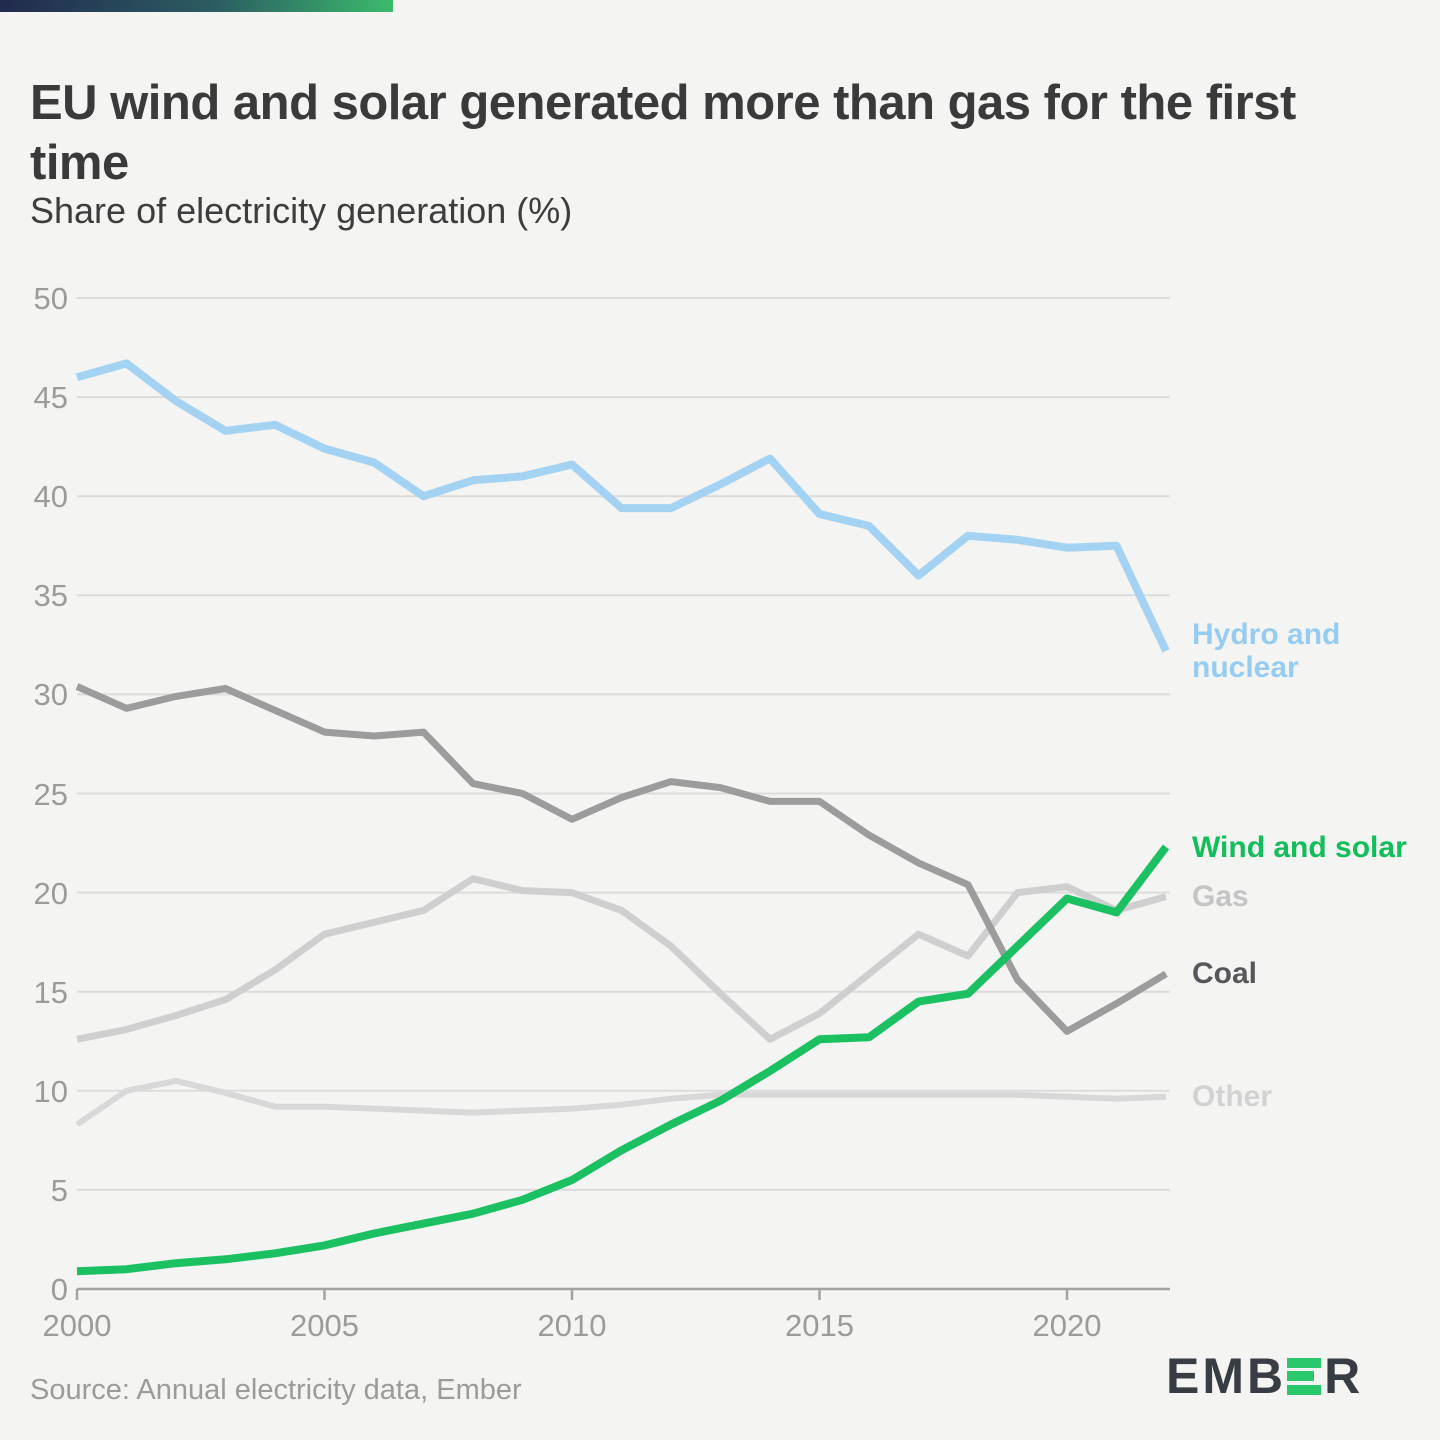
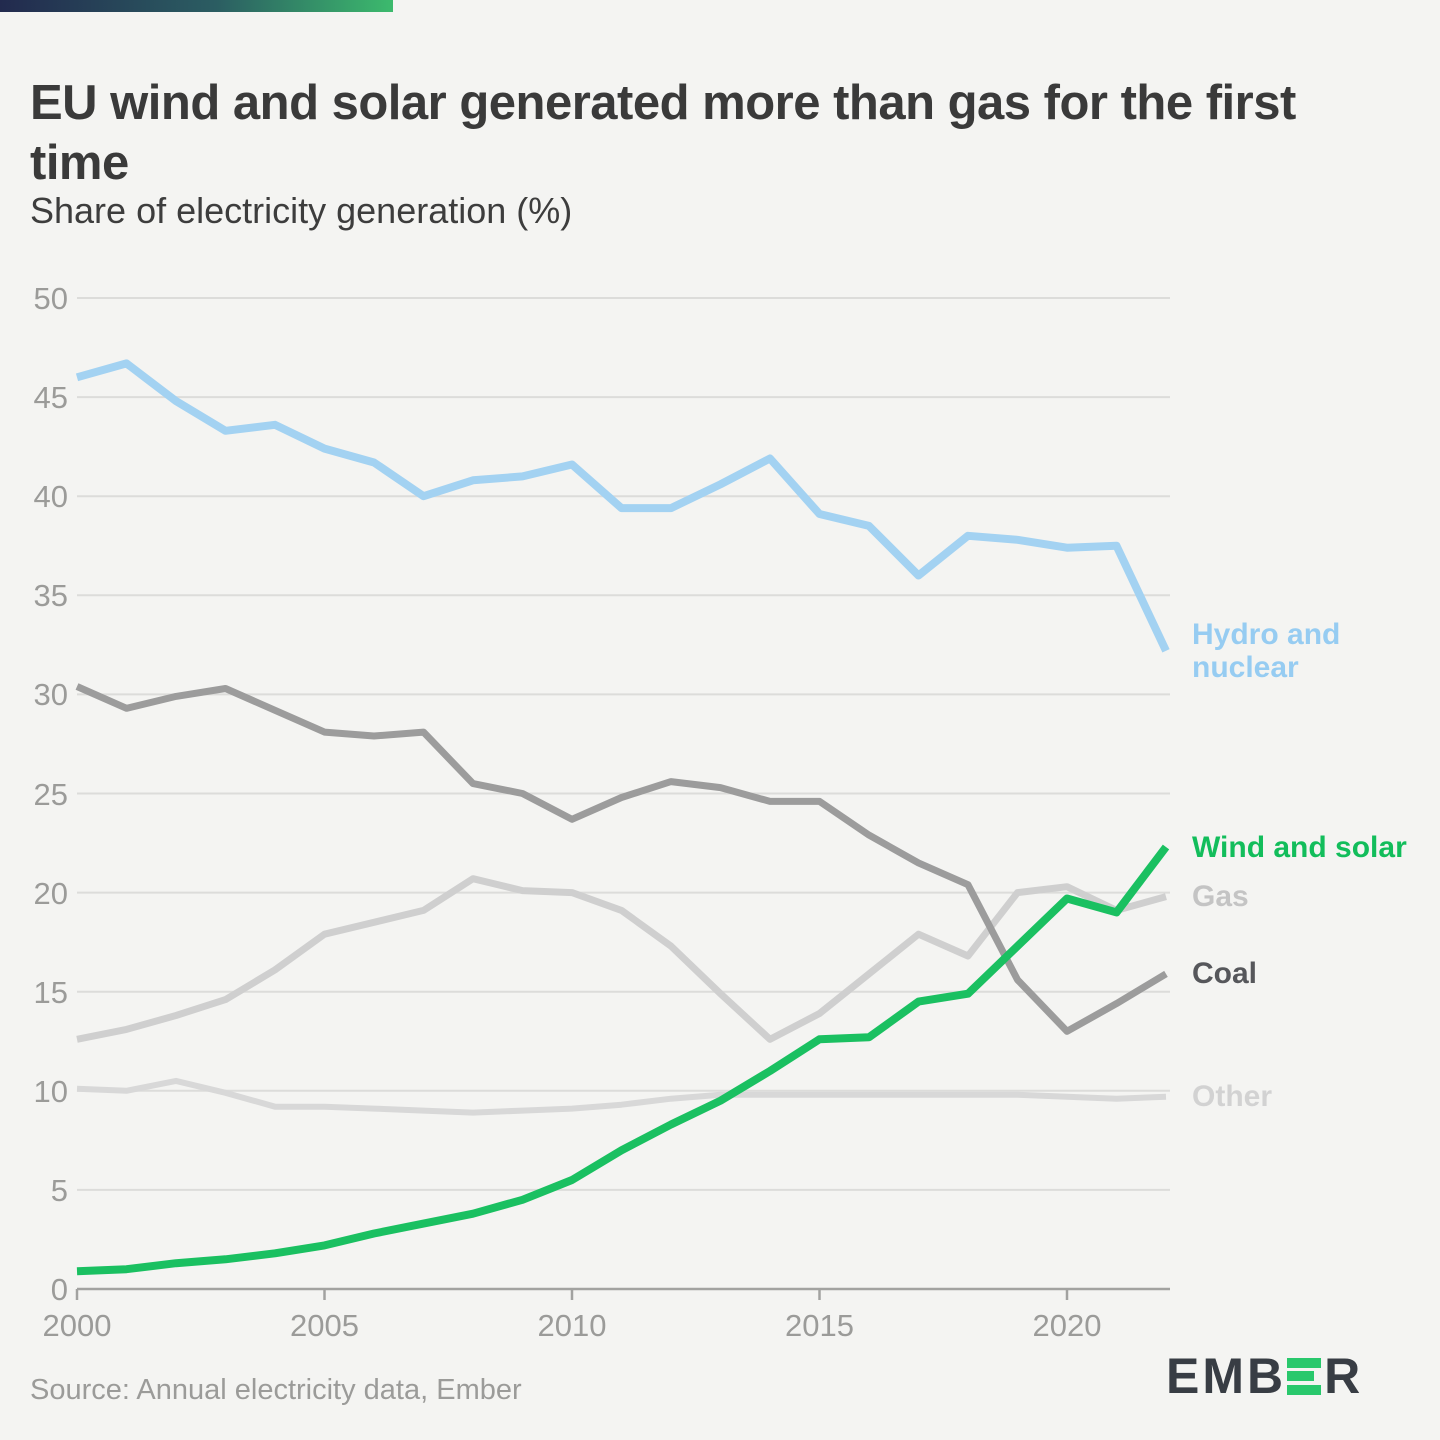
Other/2000: 8.3 -> 10.1
